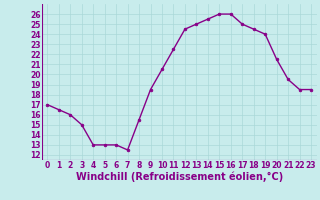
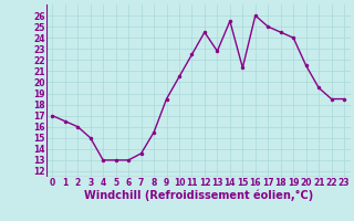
7: 12.5 -> 13.6
13: 25.0 -> 22.8
15: 26.0 -> 21.3
